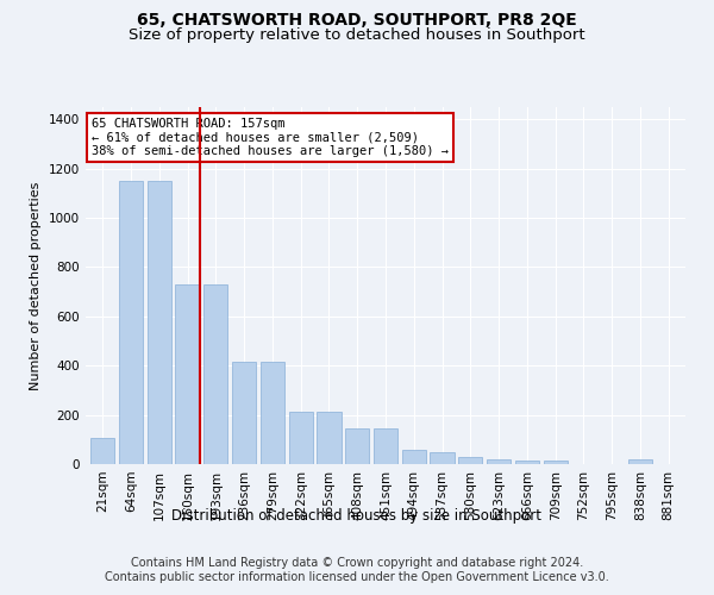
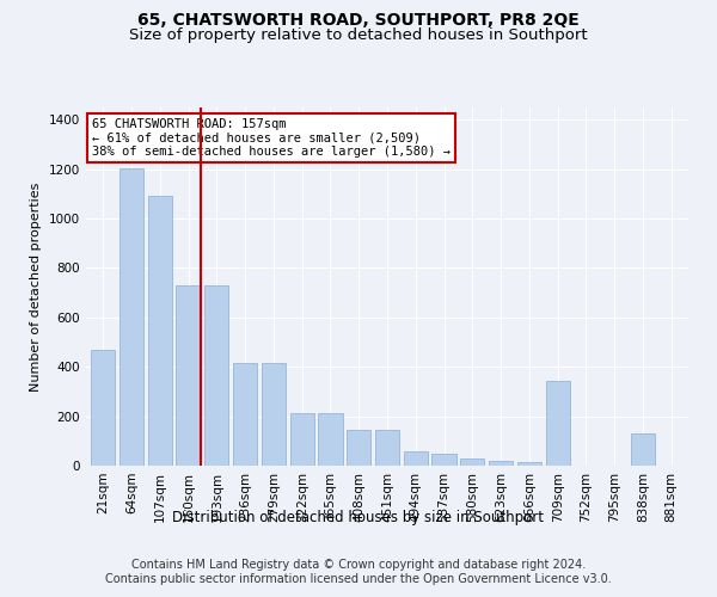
21sqm: 105 -> 470
64sqm: 1150 -> 1205
107sqm: 1150 -> 1090
709sqm: 15 -> 345
838sqm: 20 -> 130
